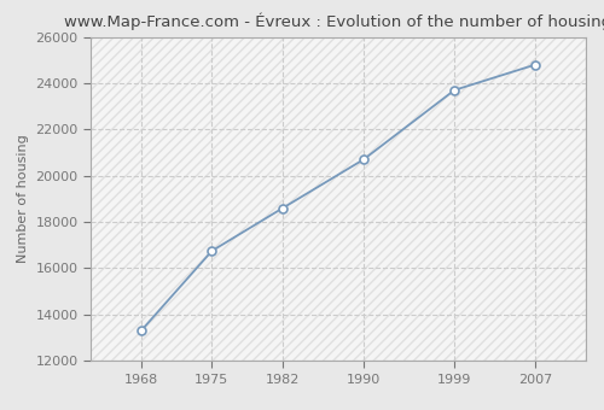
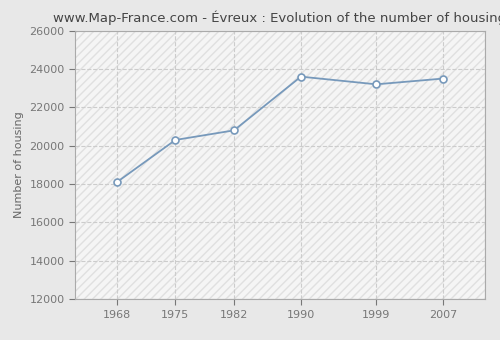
1968: 13300 -> 18100
1975: 16800 -> 20300
1982: 18600 -> 20800
1990: 20700 -> 23600
1999: 23700 -> 23200
2007: 24800 -> 23500
